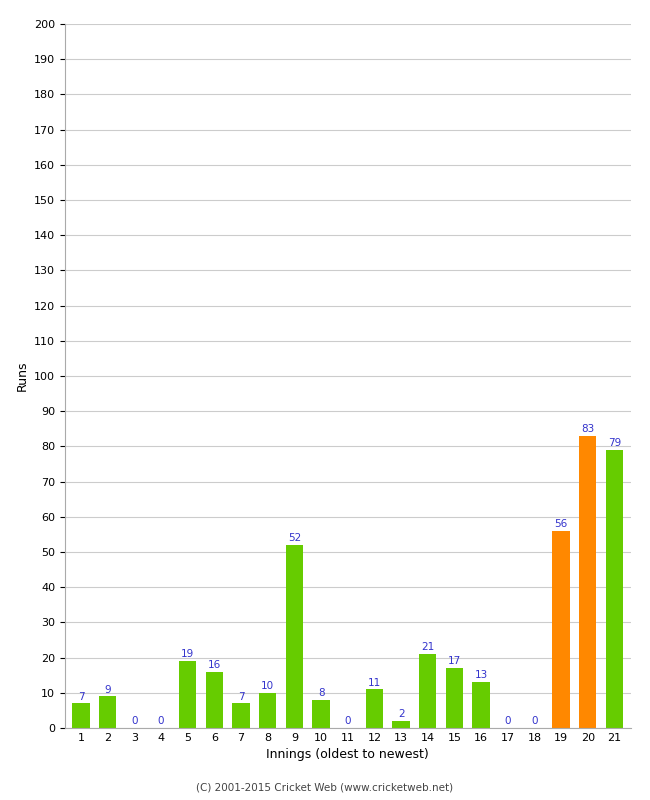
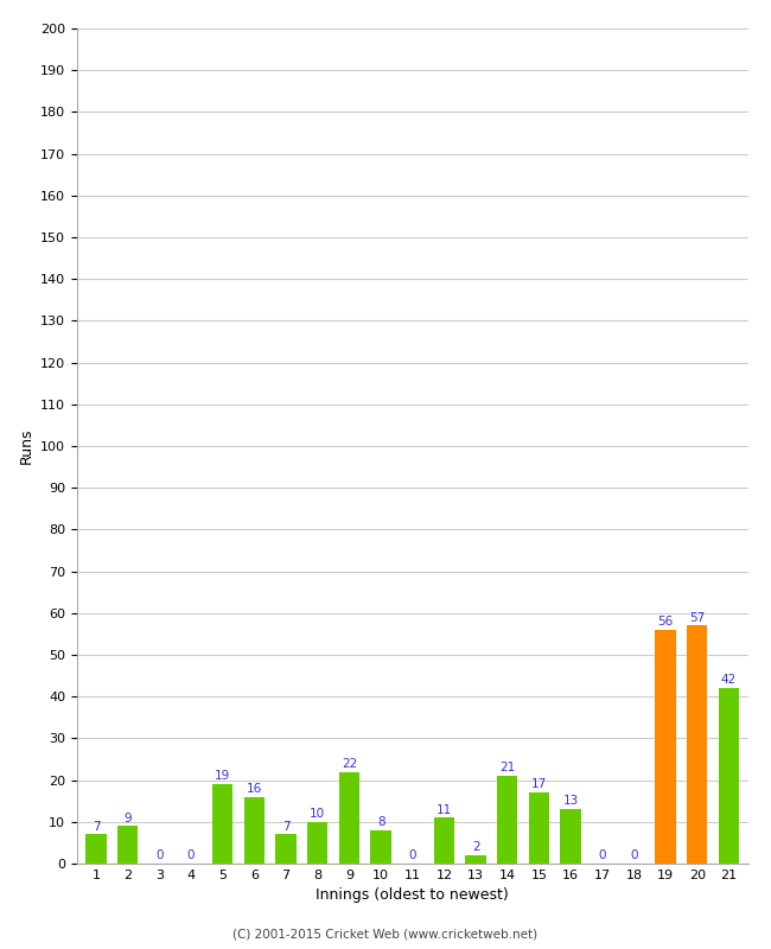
9: 52 -> 22
20: 83 -> 57
21: 79 -> 42
